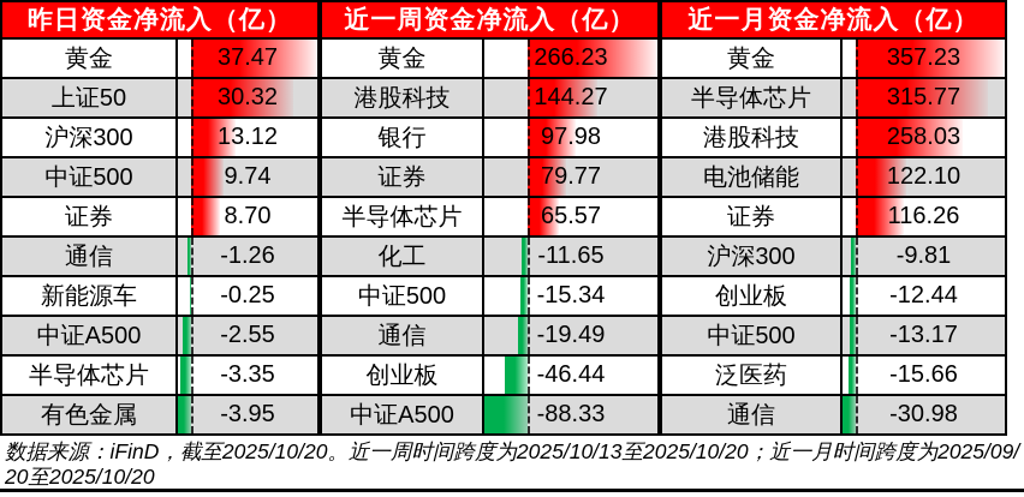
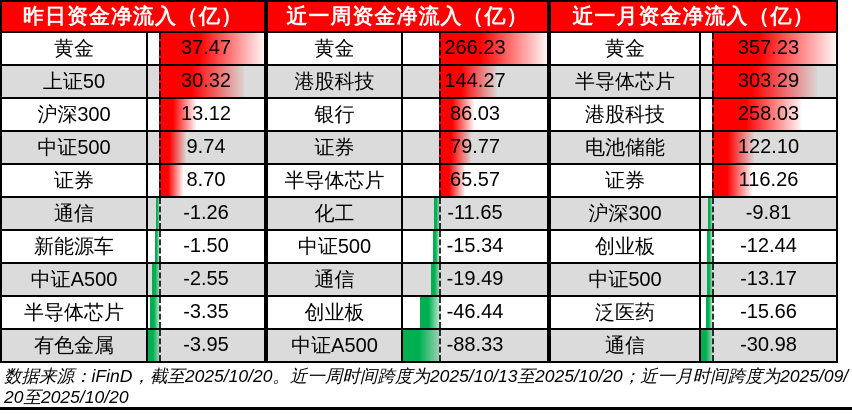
昨日资金净流入（亿）/新能源车: -0.25 -> -1.50
近一周资金净流入（亿）/银行: 97.98 -> 86.03
近一月资金净流入（亿）/半导体芯片: 315.77 -> 303.29
